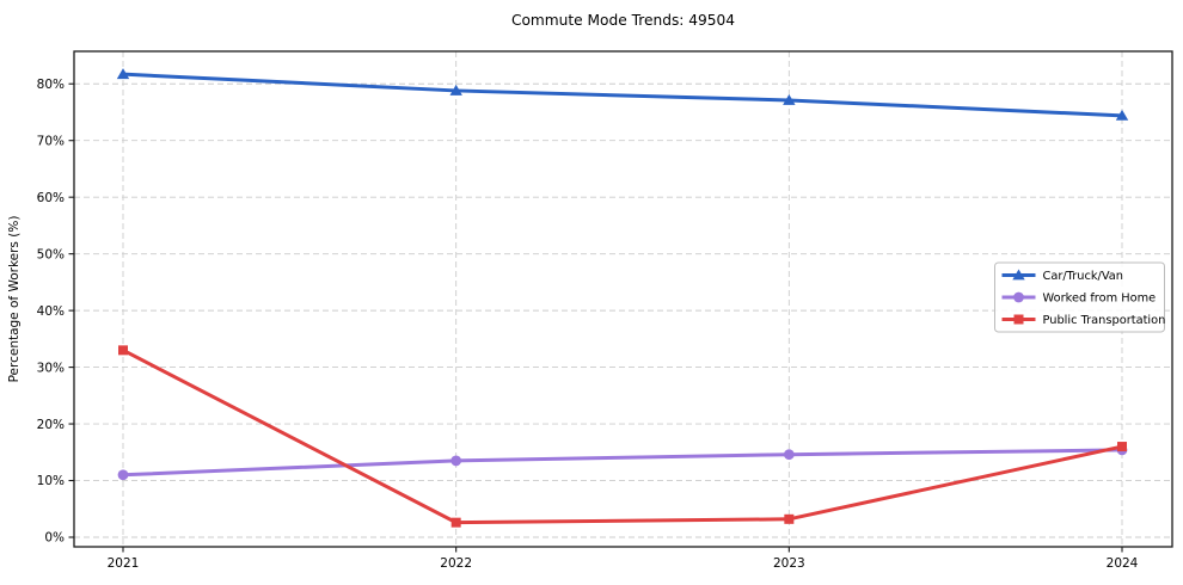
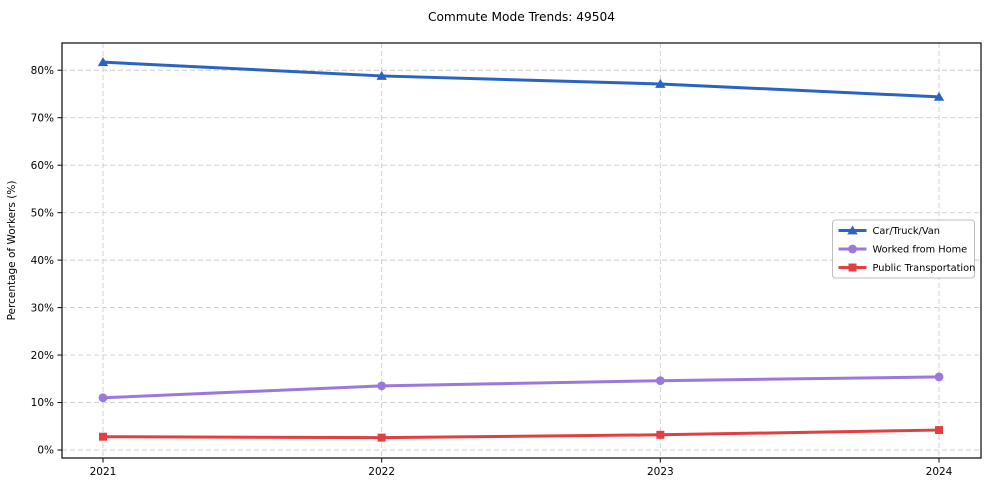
Public Transportation/2021: 33% -> 3%
Public Transportation/2024: 16% -> 4%
